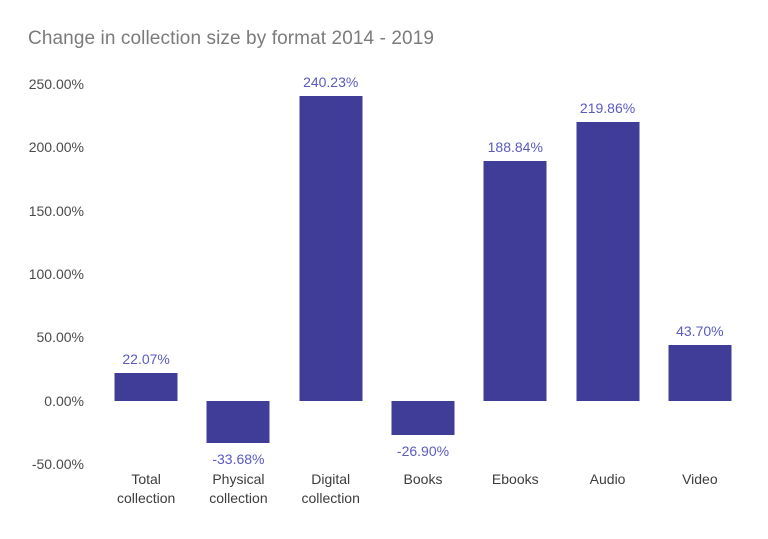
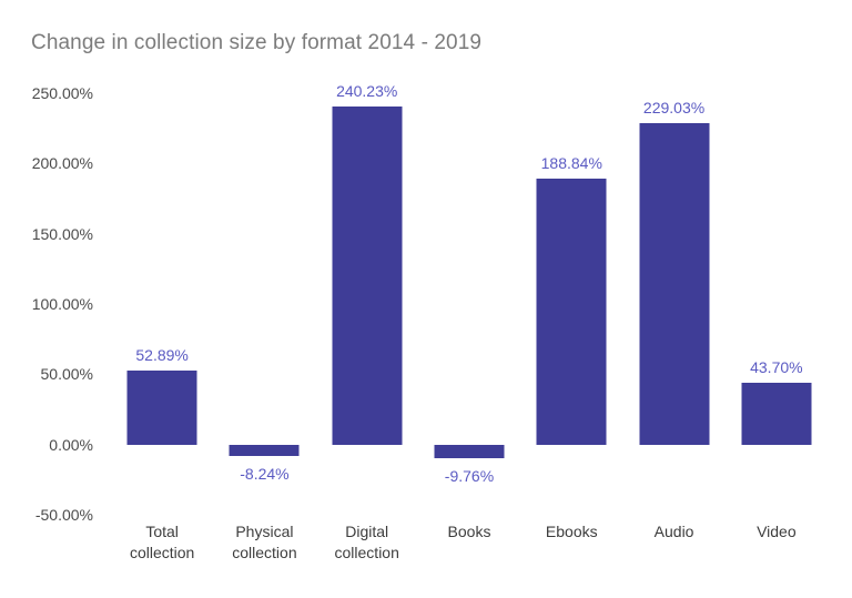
Total collection: 22.07% -> 52.89%
Physical collection: -33.68% -> -8.24%
Books: -26.90% -> -9.76%
Audio: 219.86% -> 229.03%
